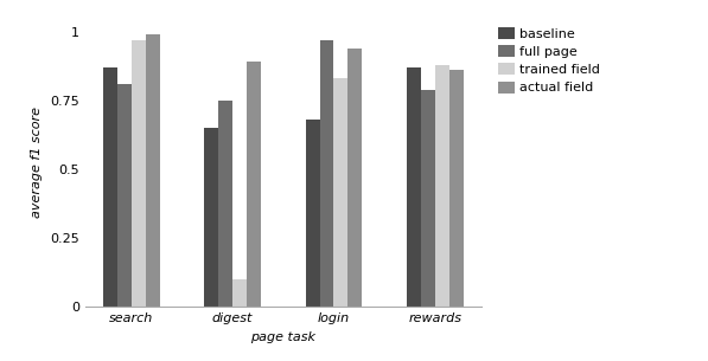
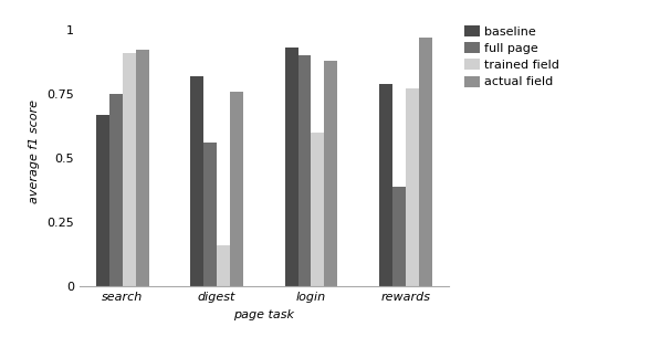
baseline/search: 0.87 -> 0.67
full page/search: 0.81 -> 0.75
trained field/search: 0.97 -> 0.91
actual field/search: 0.99 -> 0.92
baseline/digest: 0.65 -> 0.82
full page/digest: 0.75 -> 0.56
trained field/digest: 0.10 -> 0.16
actual field/digest: 0.89 -> 0.76
baseline/login: 0.68 -> 0.93
full page/login: 0.97 -> 0.90
trained field/login: 0.83 -> 0.60
actual field/login: 0.94 -> 0.88
baseline/rewards: 0.87 -> 0.79
full page/rewards: 0.79 -> 0.39
trained field/rewards: 0.88 -> 0.77
actual field/rewards: 0.86 -> 0.97
